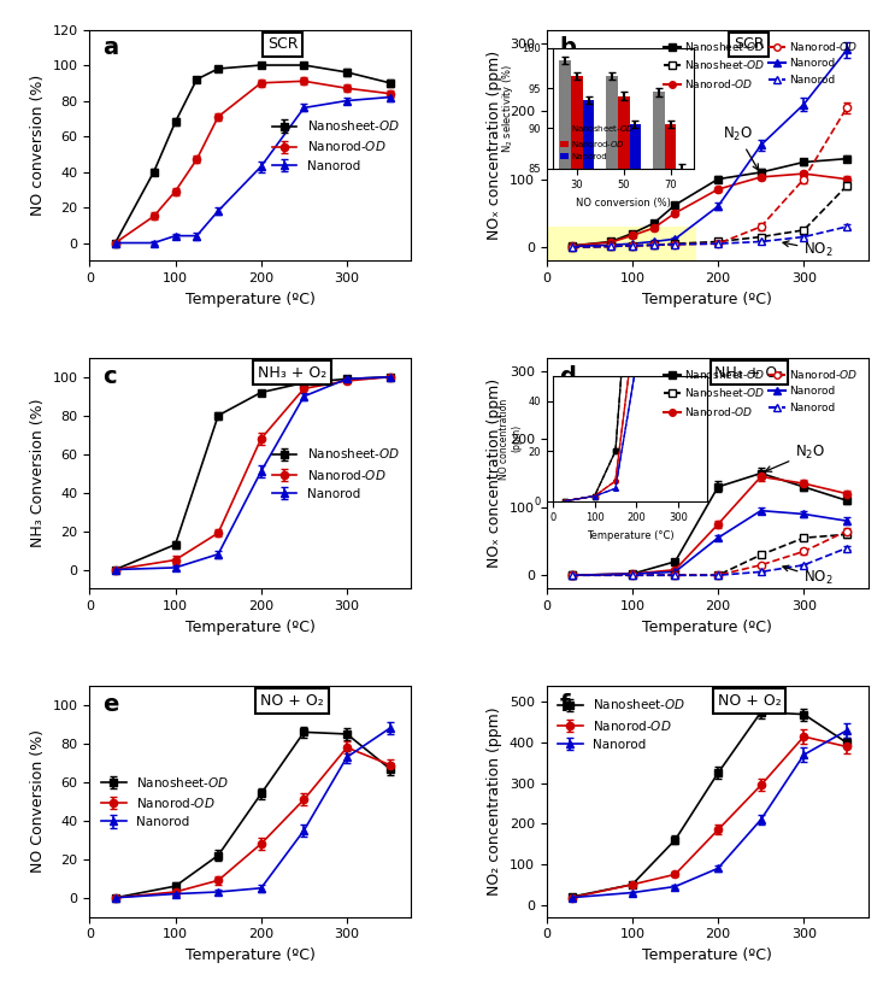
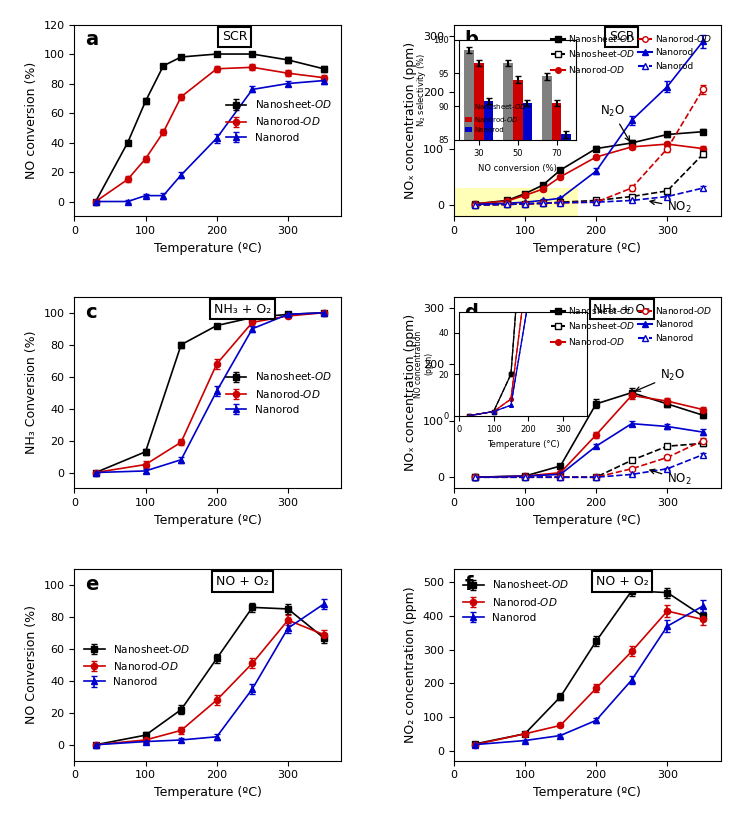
Nanorod/30: 93.5 -> 90.8
Nanorod/70: 85.0 -> 85.8
